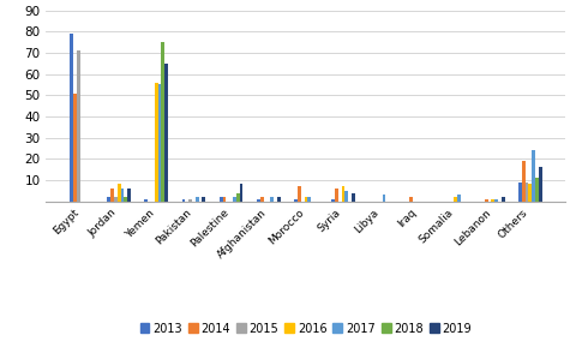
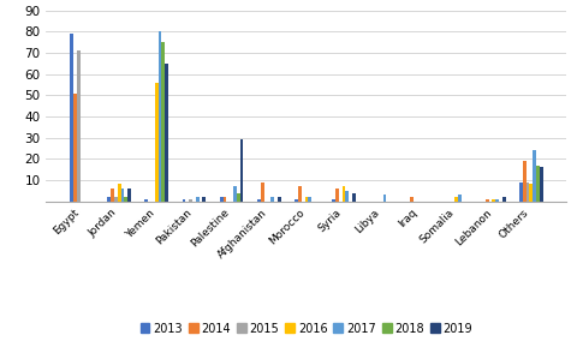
2017/Yemen: 55 -> 80
2017/Palestine: 2 -> 7
2019/Palestine: 8 -> 29
2014/Afghanistan: 2 -> 9
2018/Others: 11 -> 17
